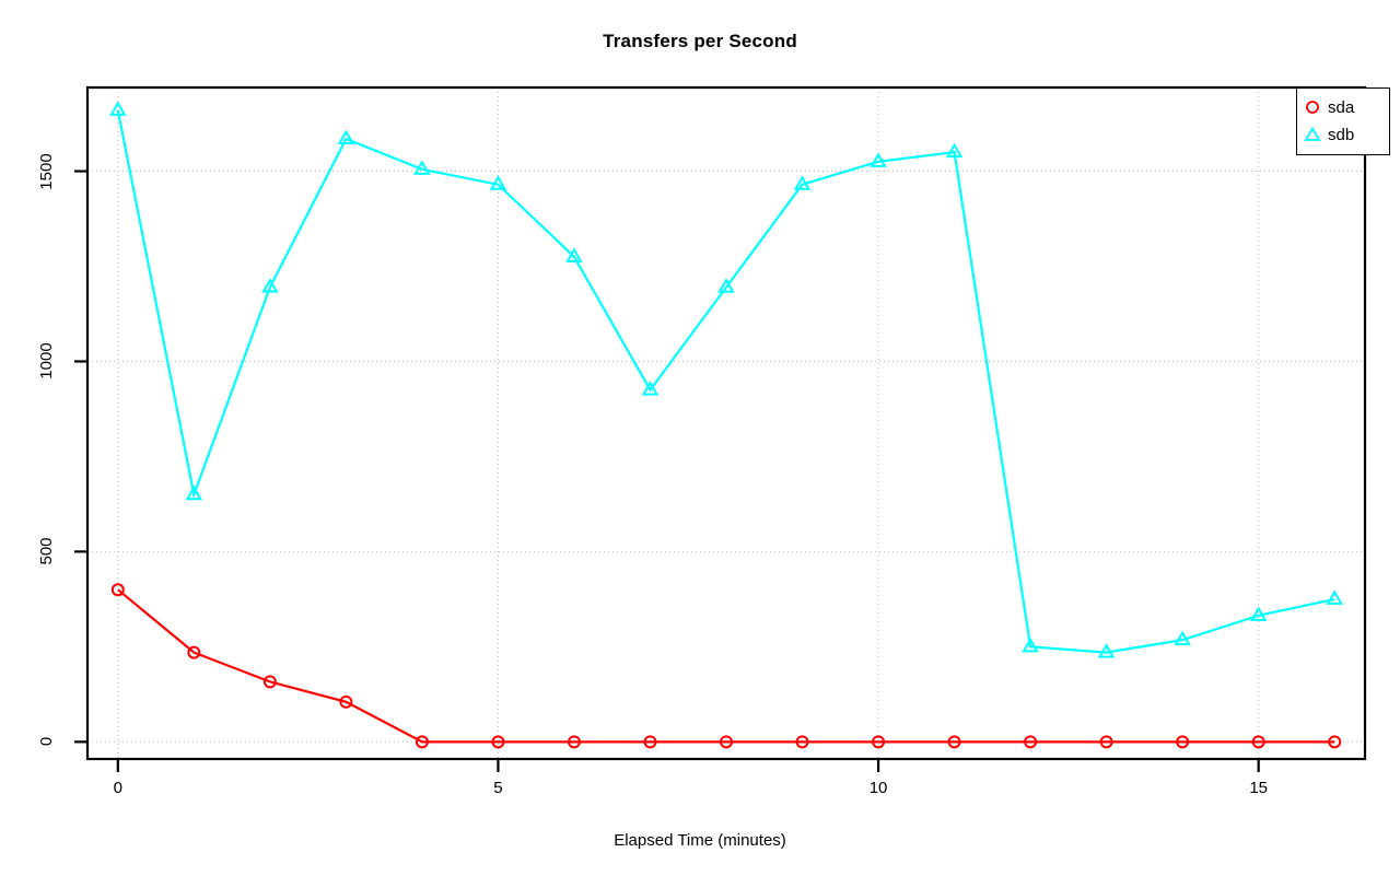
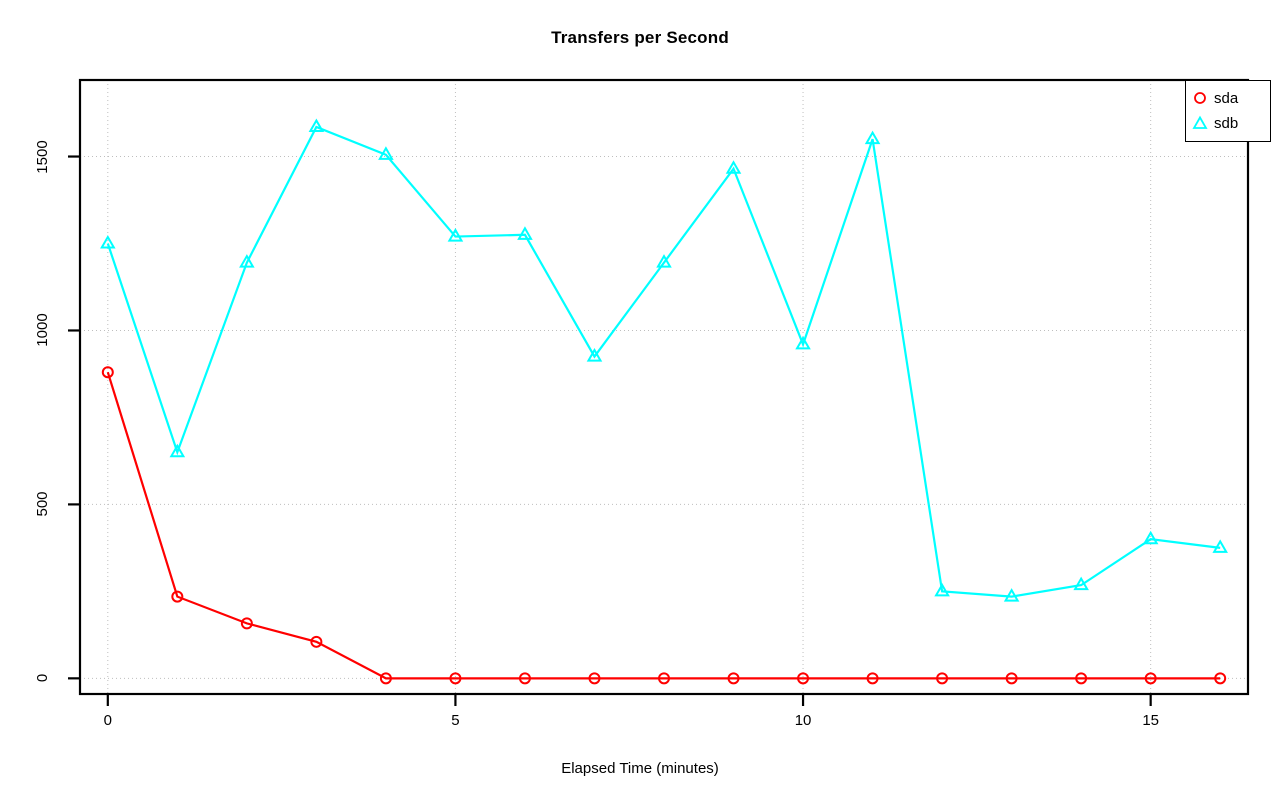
sda/0: 400 -> 880
sdb/0: 1660 -> 1250
sdb/5: 1460 -> 1270
sdb/10: 1520 -> 960
sdb/15: 330 -> 400
